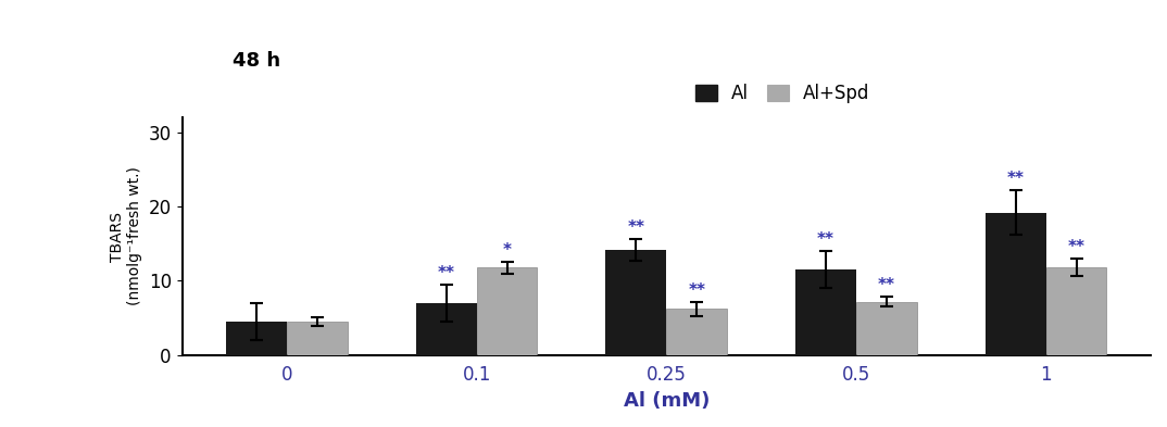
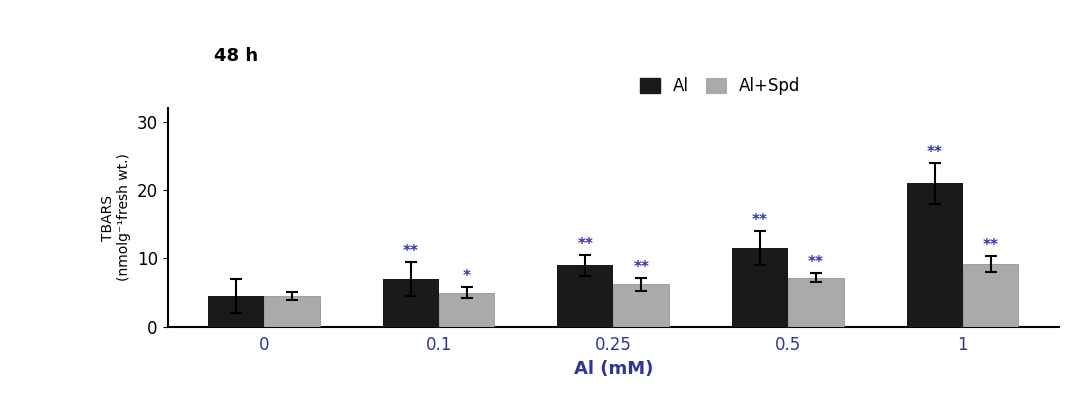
Al+Spd/0.1: 11.8 -> 5.0
Al/0.25: 14.2 -> 9.0
Al/1: 19.2 -> 21.0
Al+Spd/1: 11.8 -> 9.2
